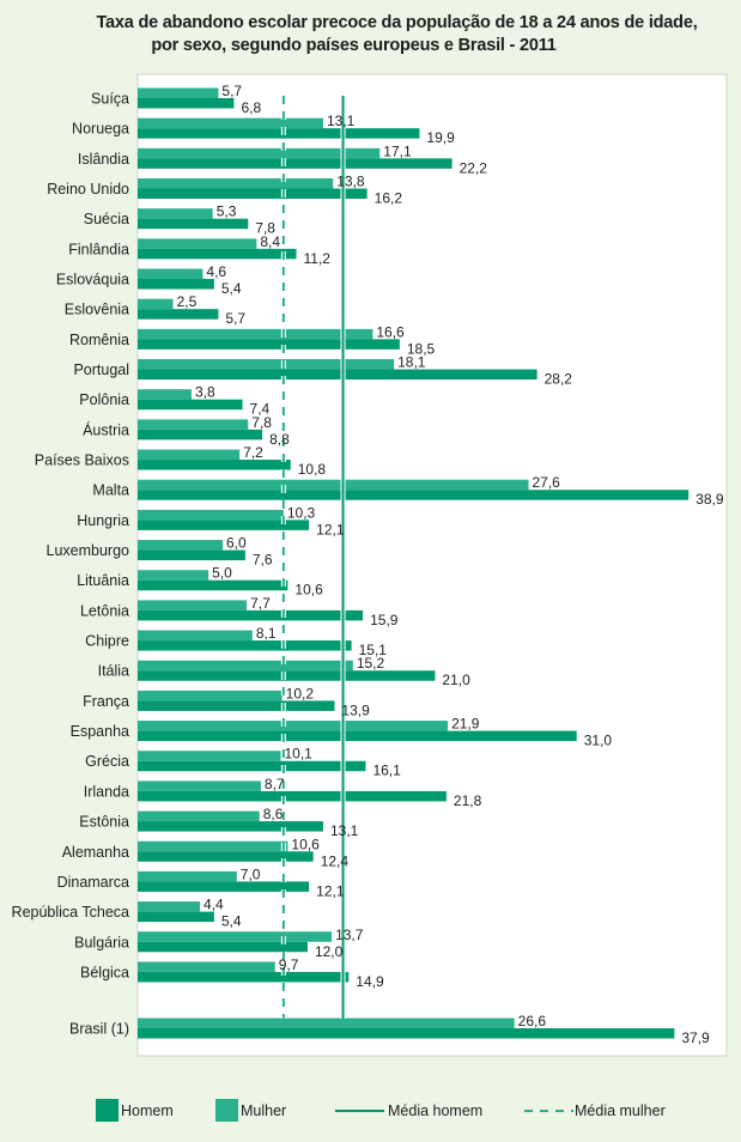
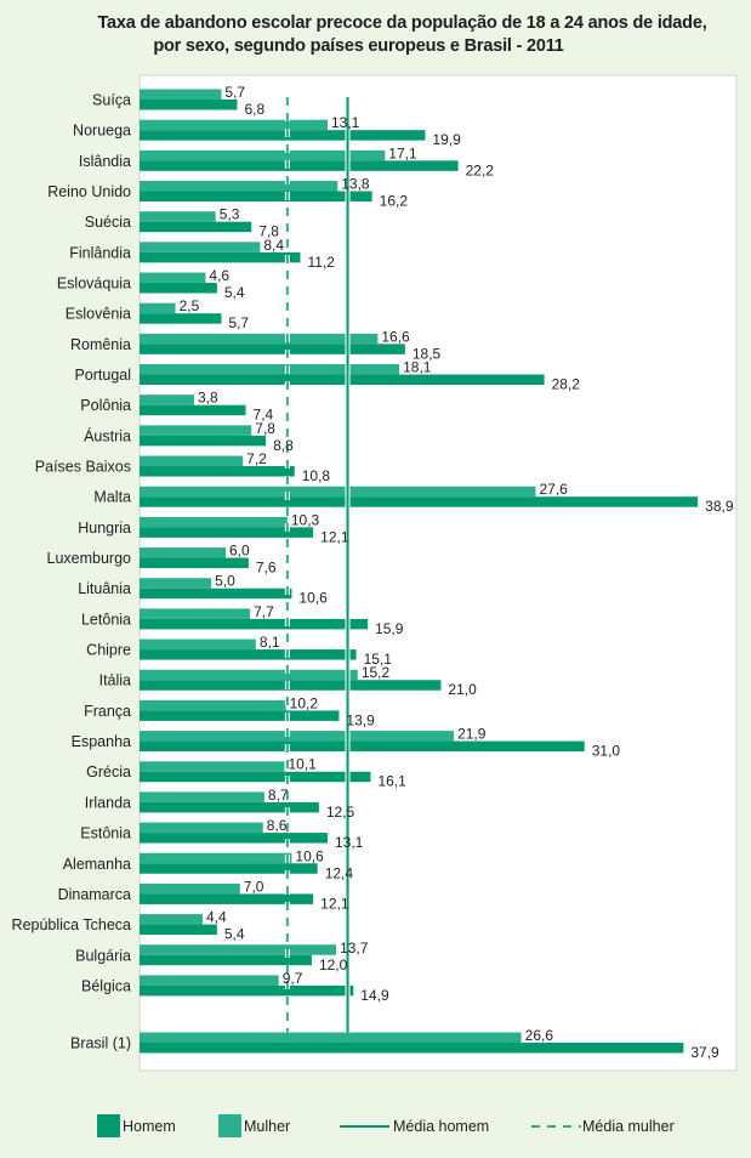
Homem/Irlanda: 21,8 -> 12,5
